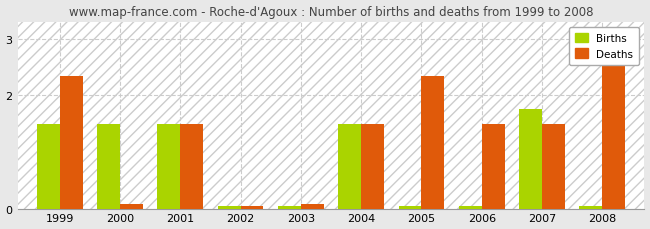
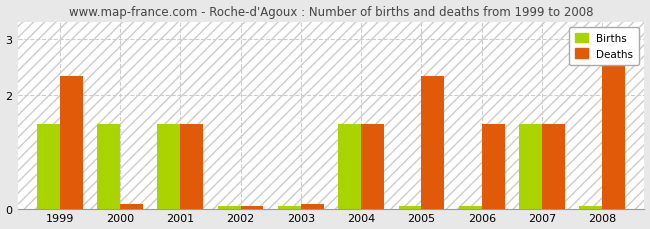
Births/2007: 1.76 -> 1.50
